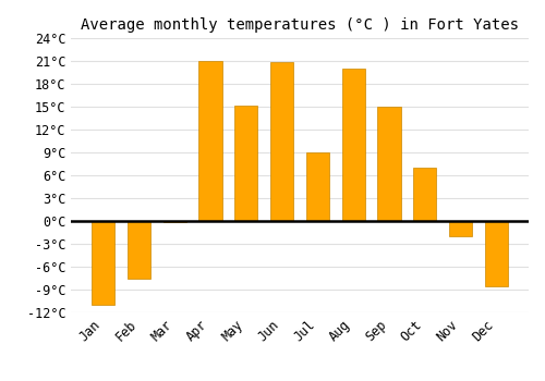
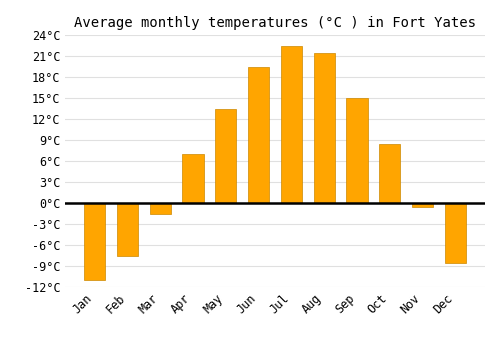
Mar: -0.2°C -> -1.5°C
Apr: 21.0°C -> 7.0°C
May: 15.2°C -> 13.5°C
Jun: 20.8°C -> 19.5°C
Jul: 9.0°C -> 22.5°C
Aug: 20.0°C -> 21.5°C
Oct: 7.0°C -> 8.5°C
Nov: -2.0°C -> -0.5°C
